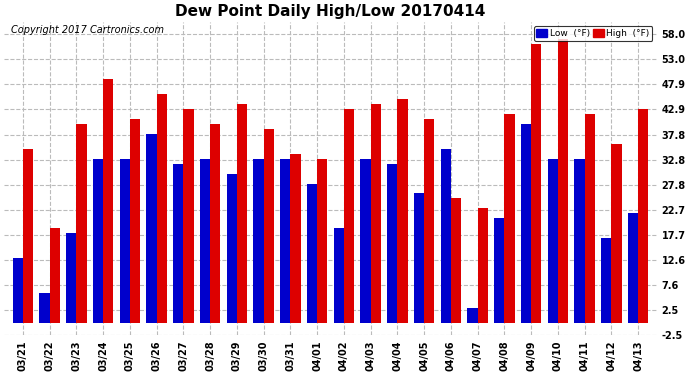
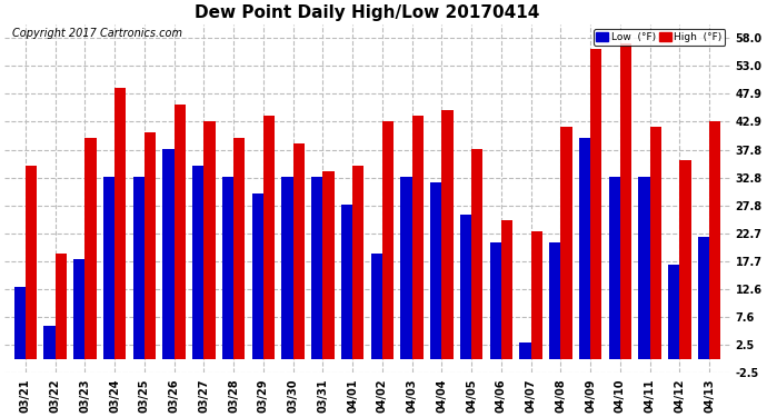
Low (°F)/03/27: 32 -> 35
High (°F)/04/01: 33 -> 35
High (°F)/04/05: 41 -> 38
Low (°F)/04/06: 35 -> 21
